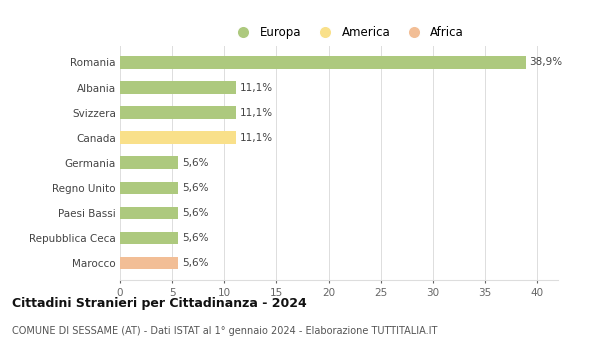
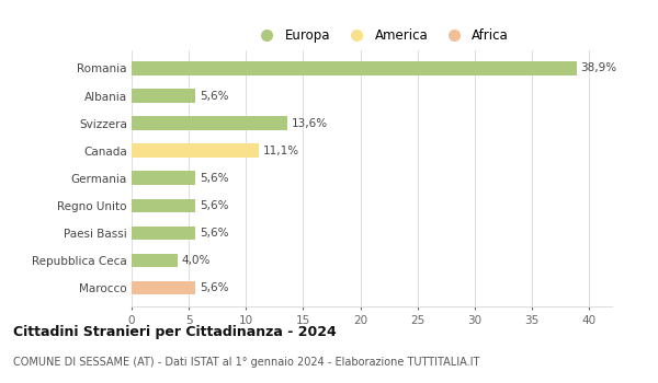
Albania: 11,1% -> 5,6%
Svizzera: 11,1% -> 13,6%
Repubblica Ceca: 5,6% -> 4,0%
